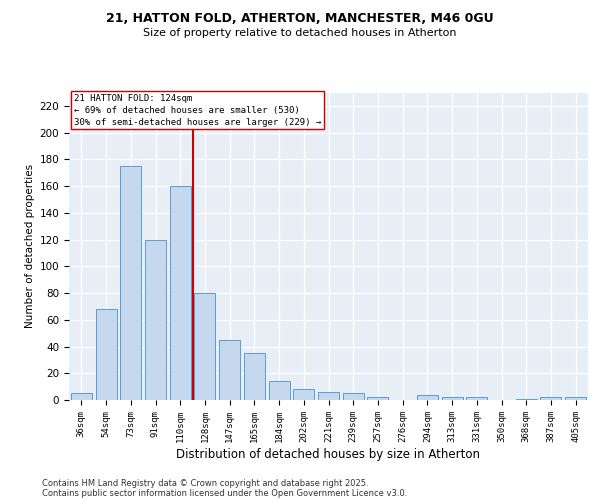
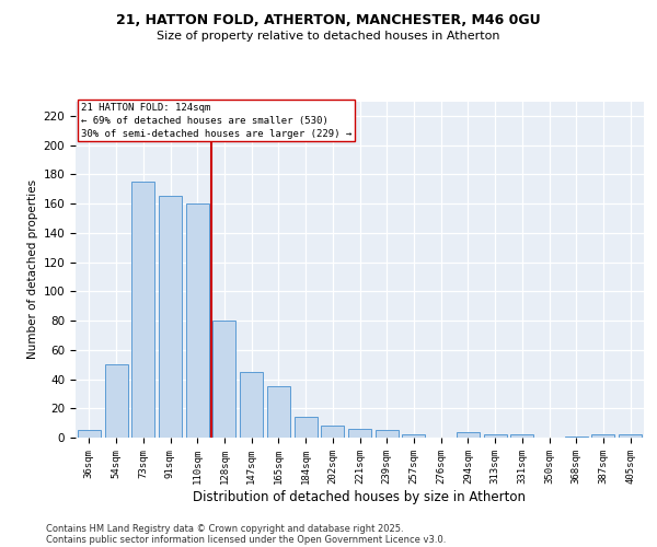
54sqm: 68 -> 50
91sqm: 120 -> 165
